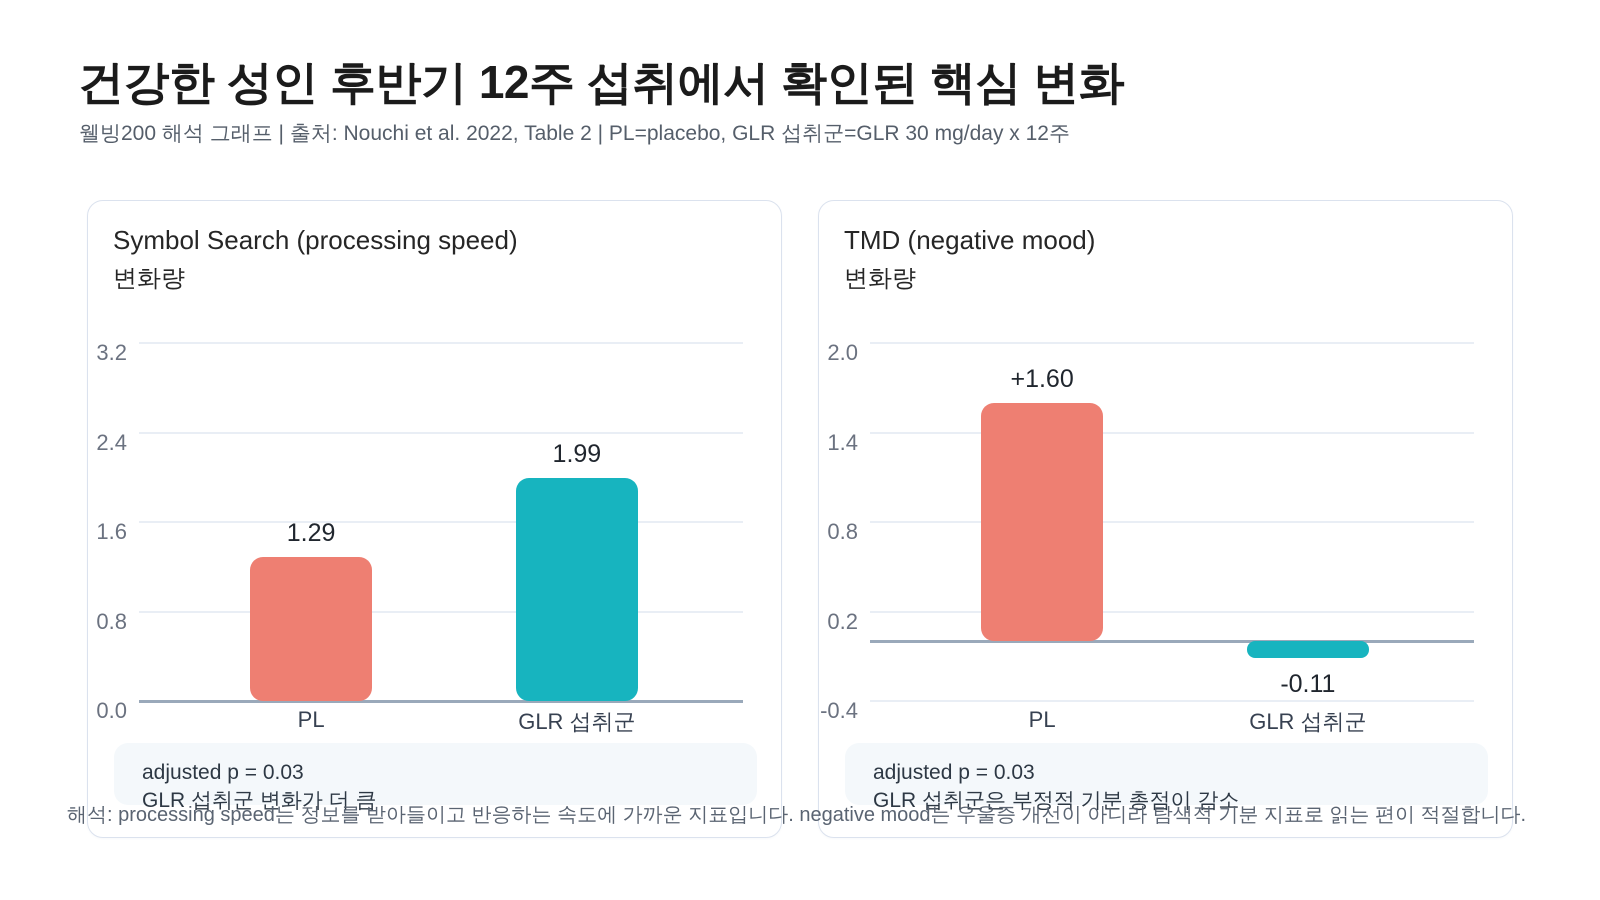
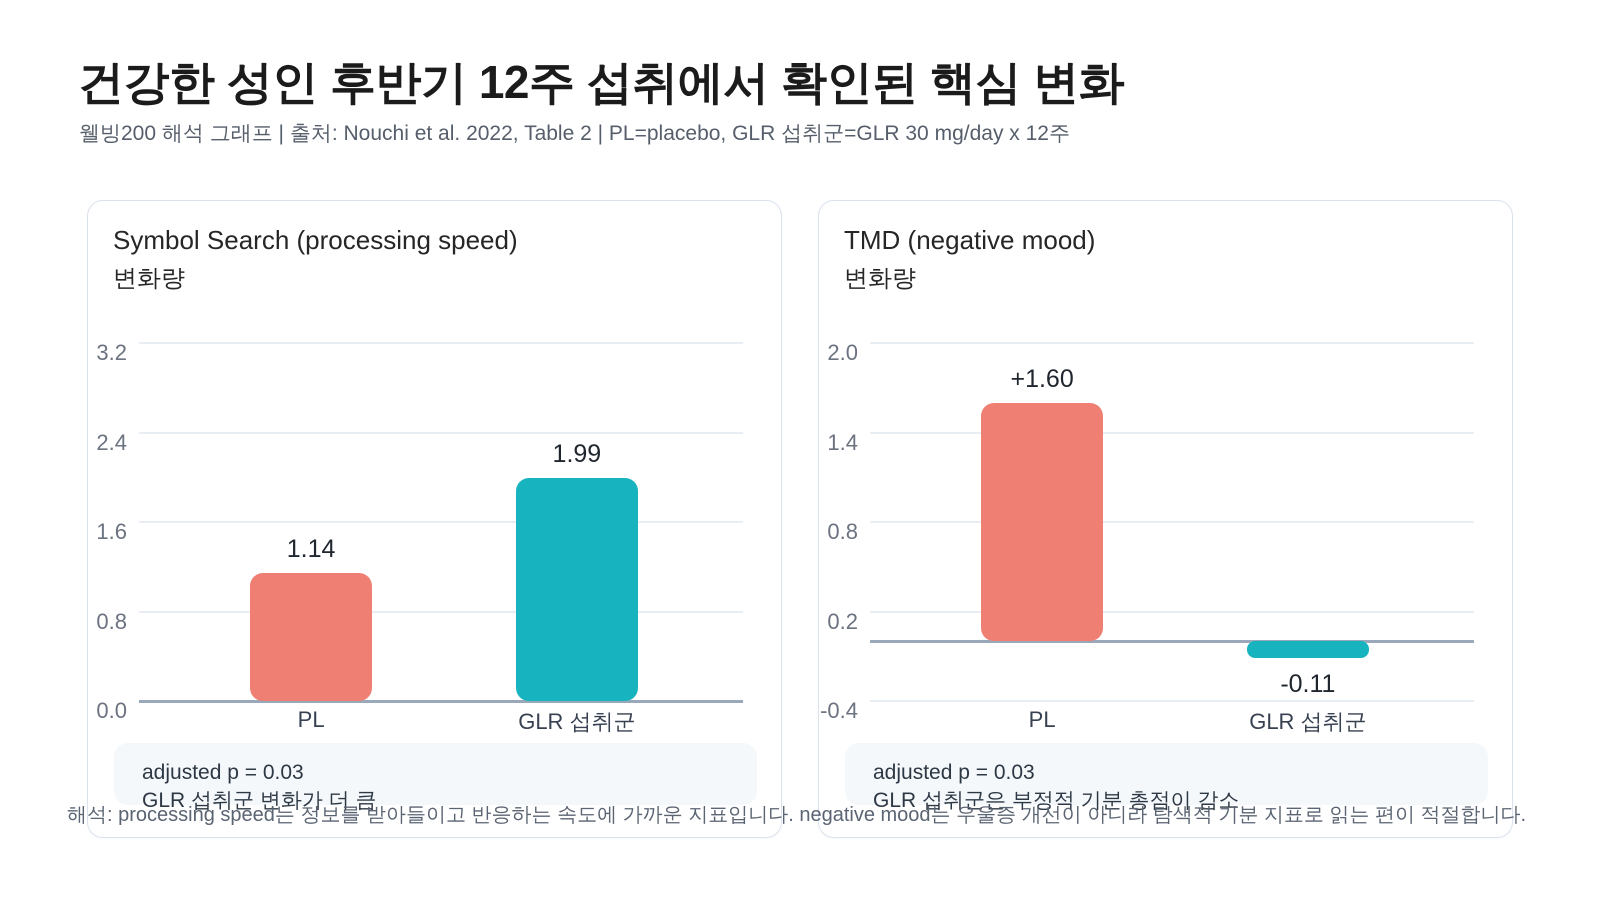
Symbol Search (processing speed)/PL: 1.29 -> 1.14
